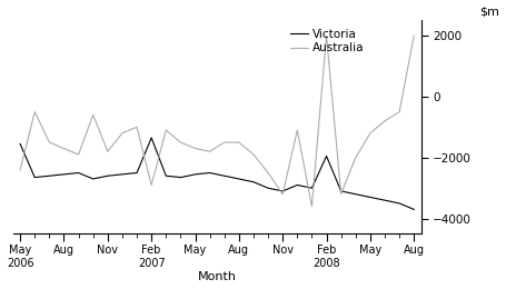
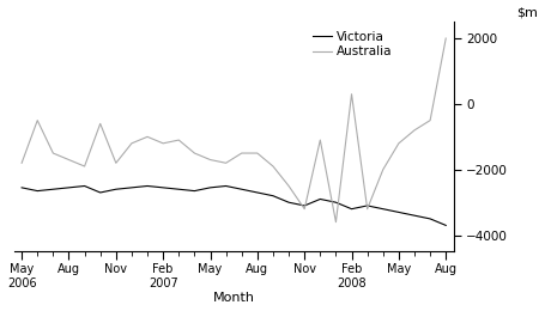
Victoria/May 2006: -1550 -> -2550
Australia/May 2006: -2400 -> -1800
Victoria/Feb 2007: -1350 -> -2550
Australia/Feb 2007: -2900 -> -1200
Victoria/Feb 2008: -1950 -> -3200
Australia/Feb 2008: 2000 -> 300
